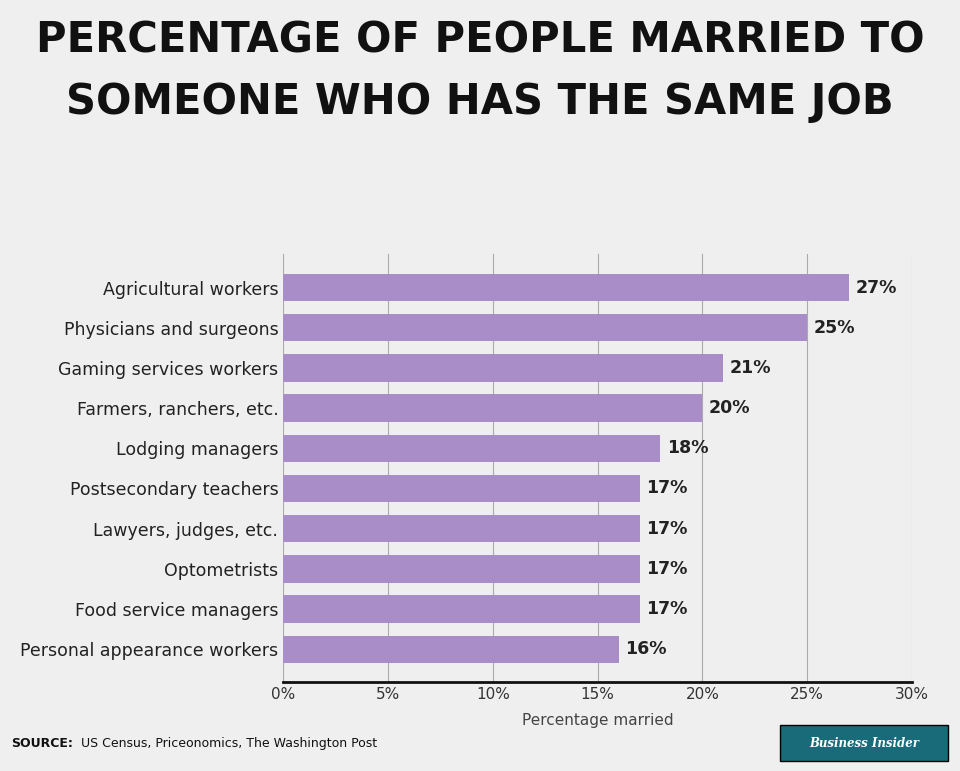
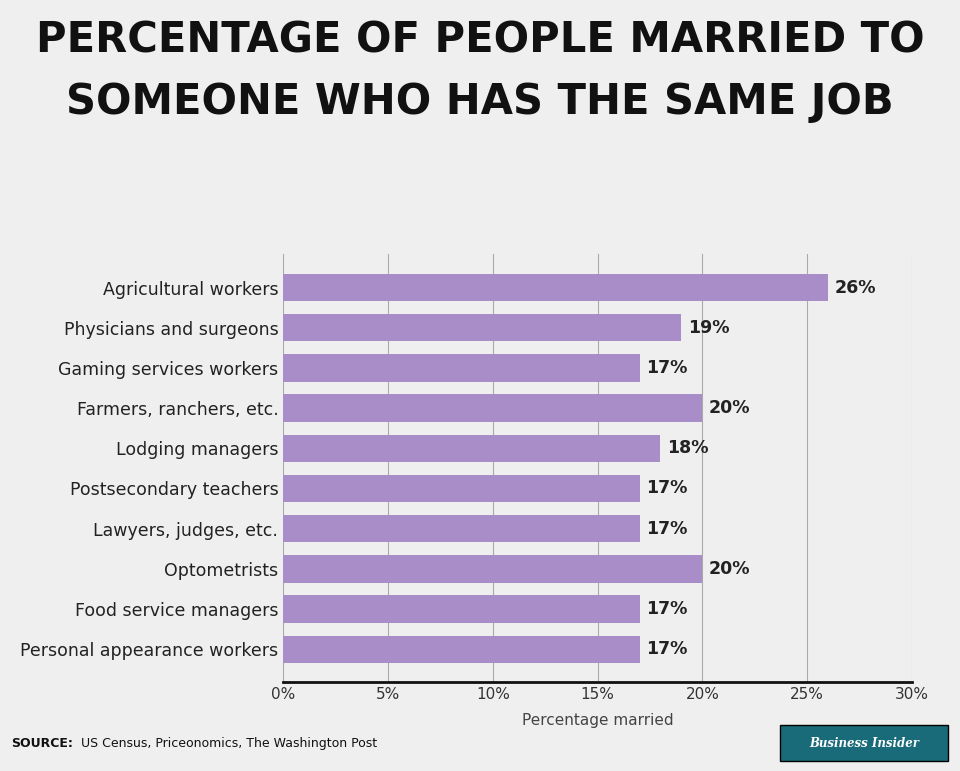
Agricultural workers: 27% -> 26%
Physicians and surgeons: 25% -> 19%
Gaming services workers: 21% -> 17%
Optometrists: 17% -> 20%
Personal appearance workers: 16% -> 17%
